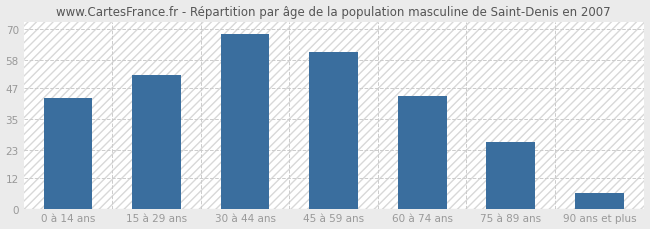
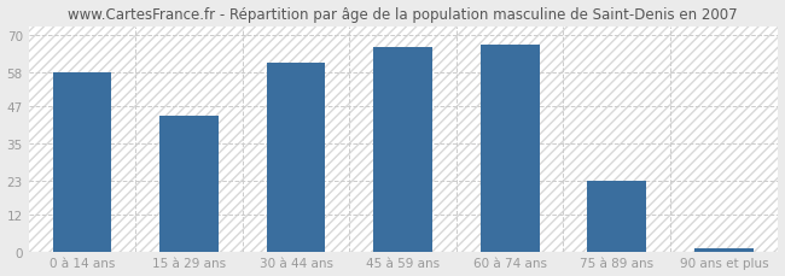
0 à 14 ans: 43 -> 58
15 à 29 ans: 52 -> 44
30 à 44 ans: 68 -> 61
45 à 59 ans: 61 -> 66
60 à 74 ans: 44 -> 67
75 à 89 ans: 26 -> 23
90 ans et plus: 6 -> 1
